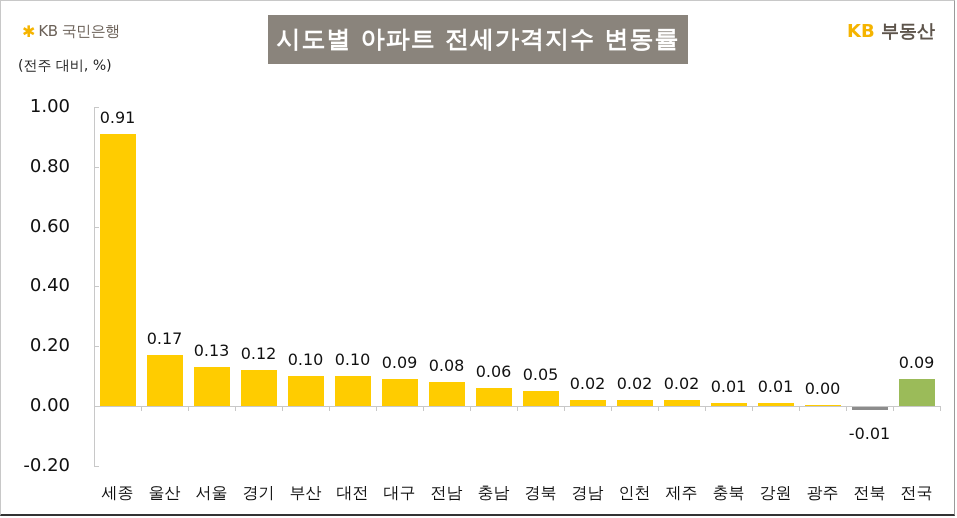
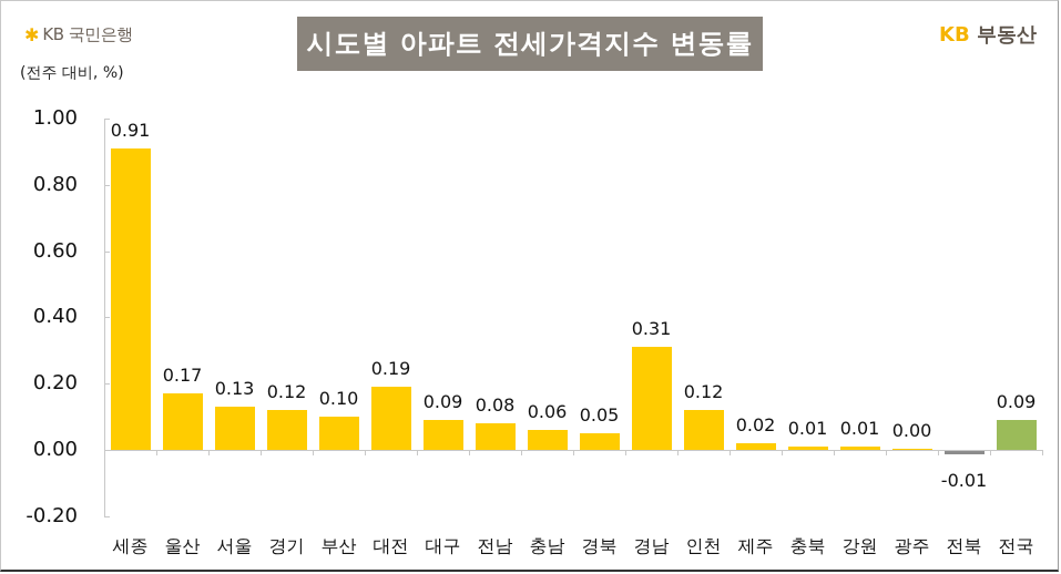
대전: 0.10 -> 0.19
경남: 0.02 -> 0.31
인천: 0.02 -> 0.12
